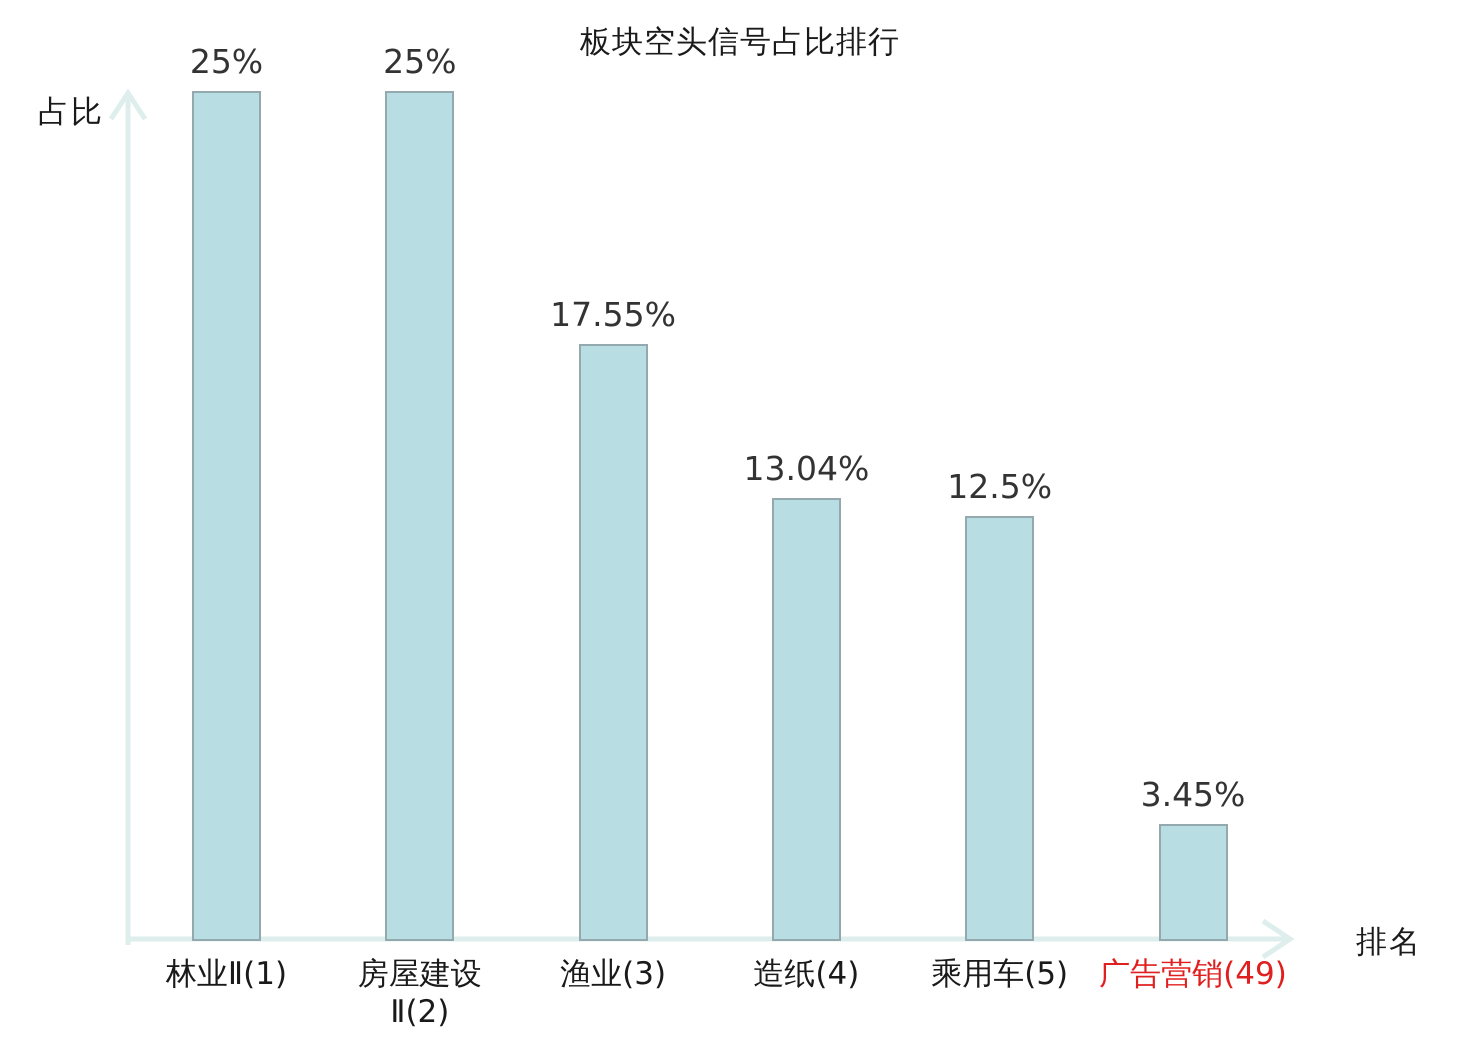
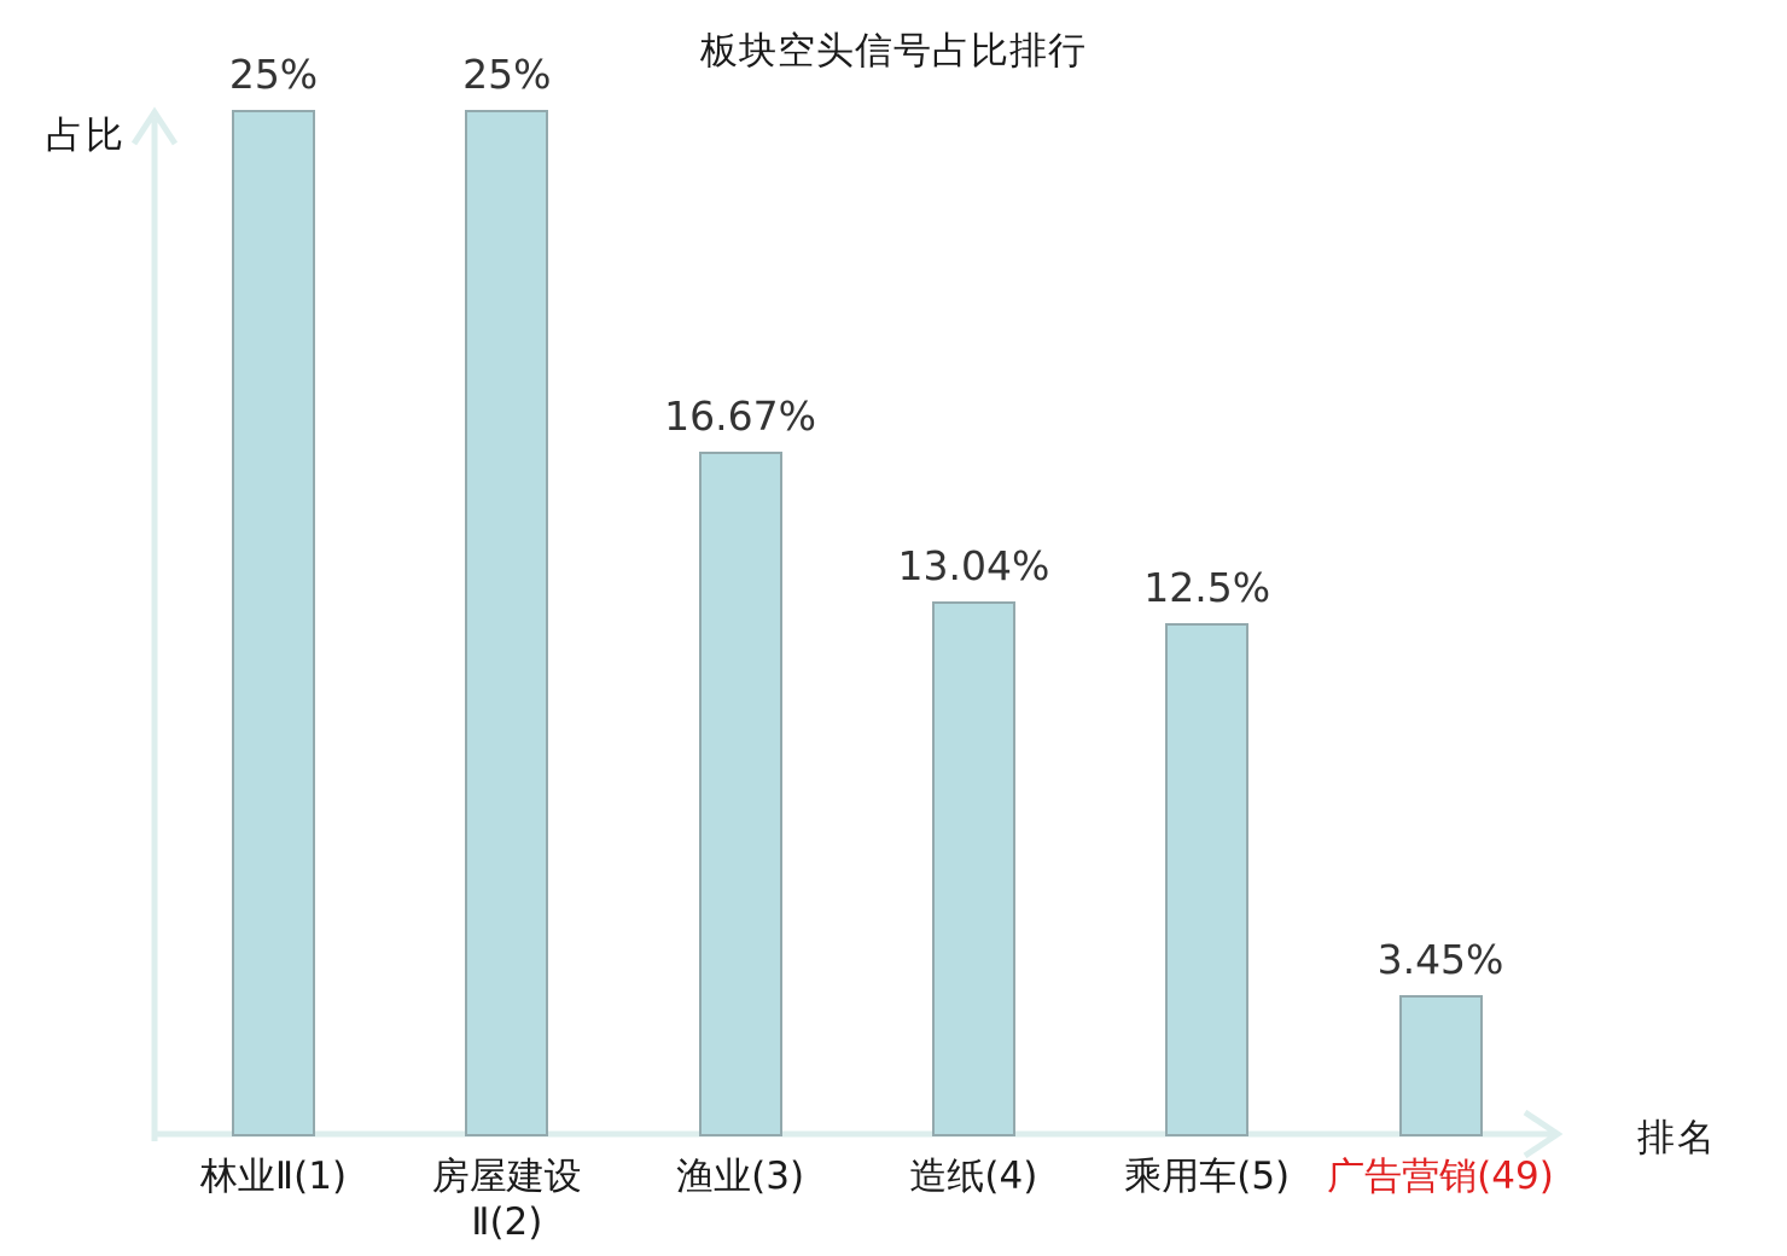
渔业(3): 17.55% -> 16.67%
